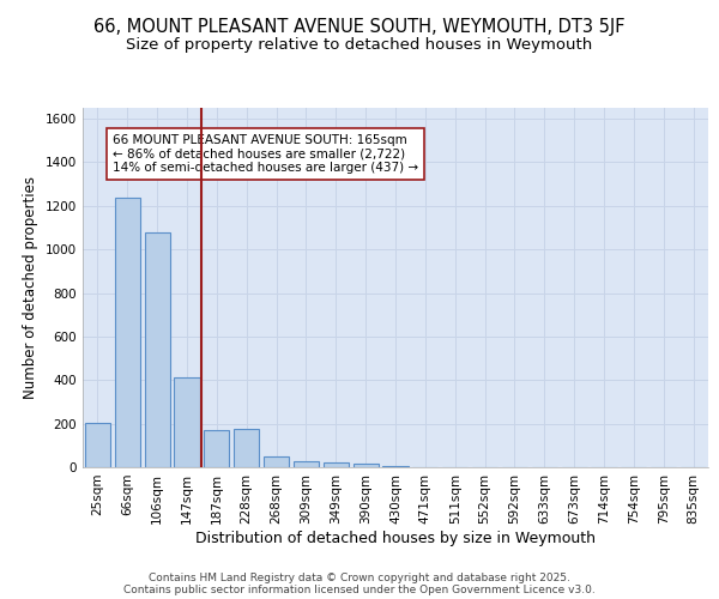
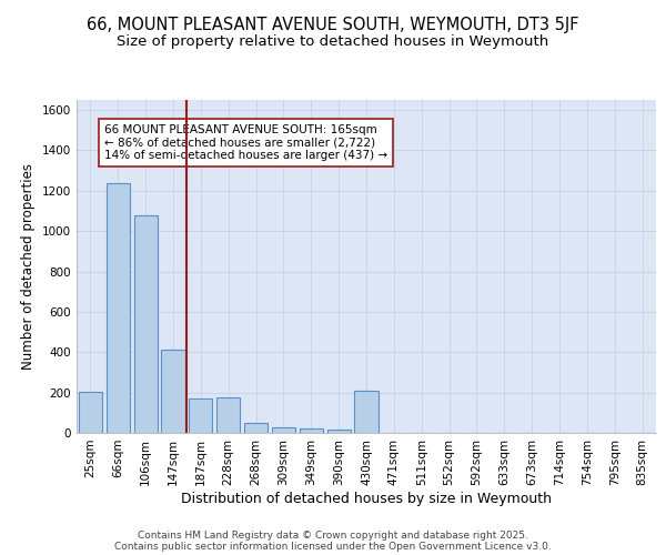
430sqm: 0 -> 210
